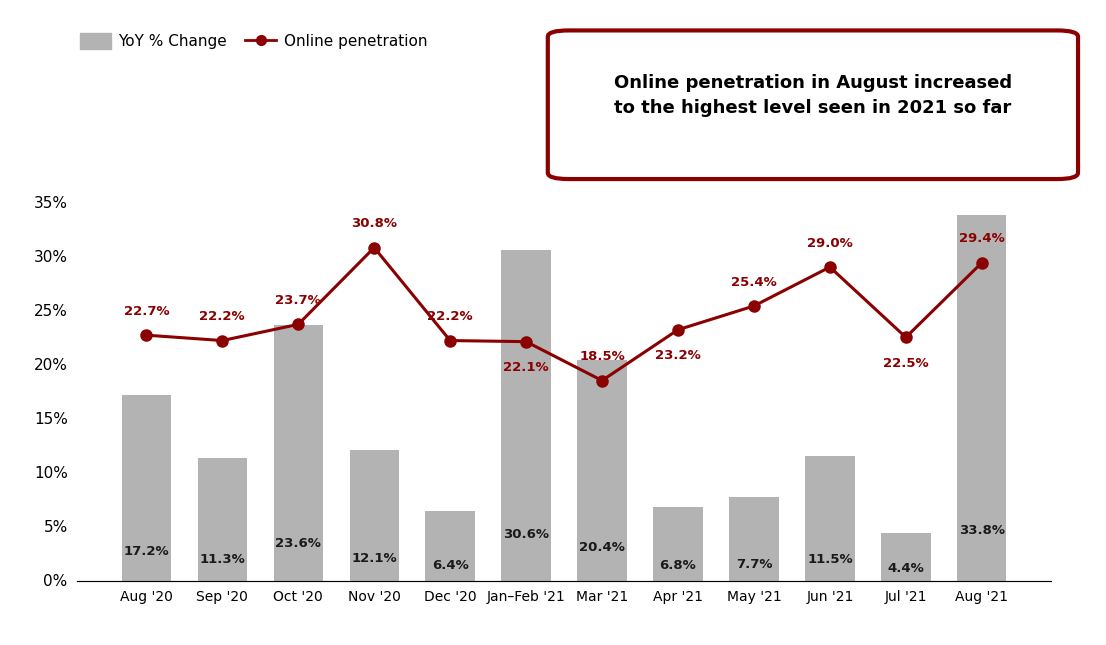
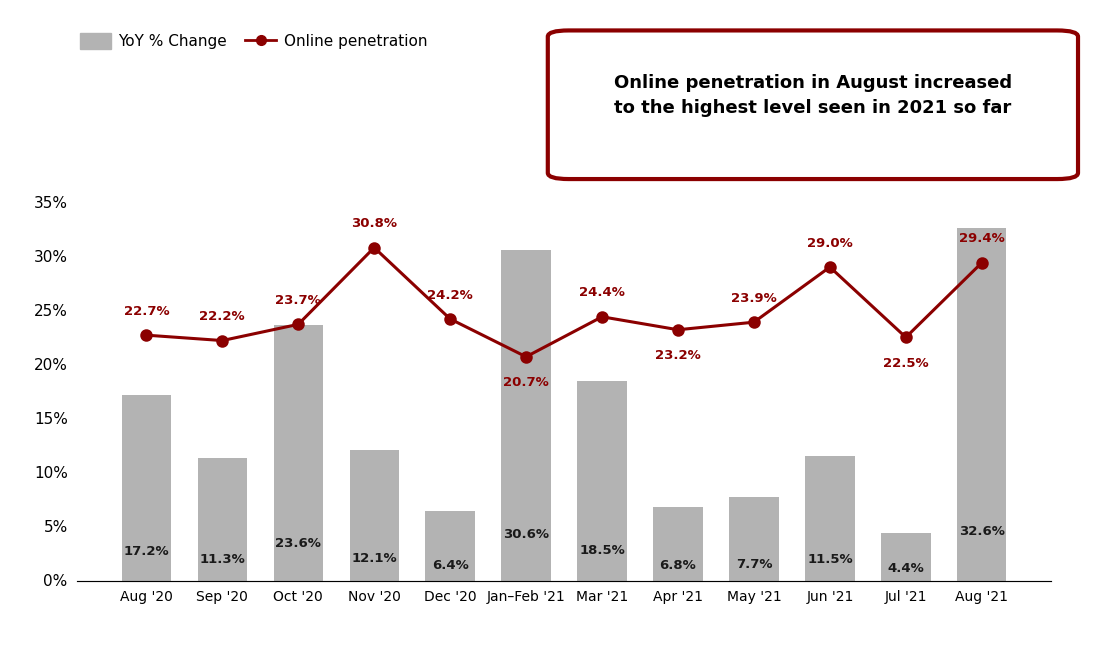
Online penetration/Dec '20: 22.2% -> 24.2%
Online penetration/Jan–Feb '21: 22.1% -> 20.7%
YoY % Change/Mar '21: 20.4% -> 18.5%
Online penetration/Mar '21: 18.5% -> 24.4%
Online penetration/May '21: 25.4% -> 23.9%
YoY % Change/Aug '21: 33.8% -> 32.6%
